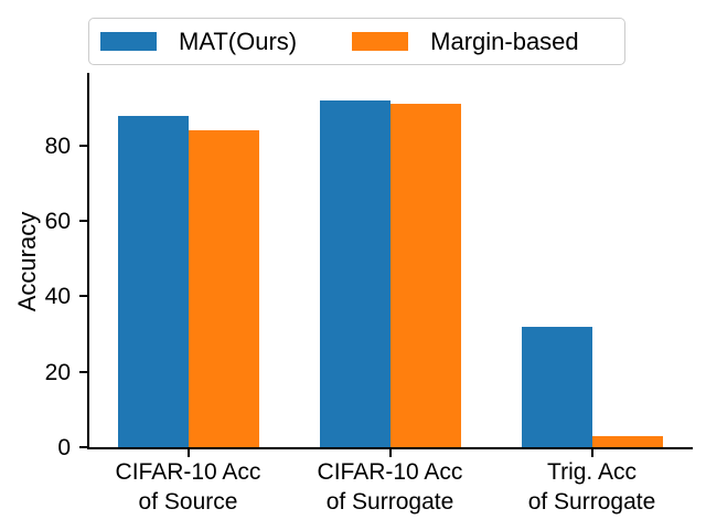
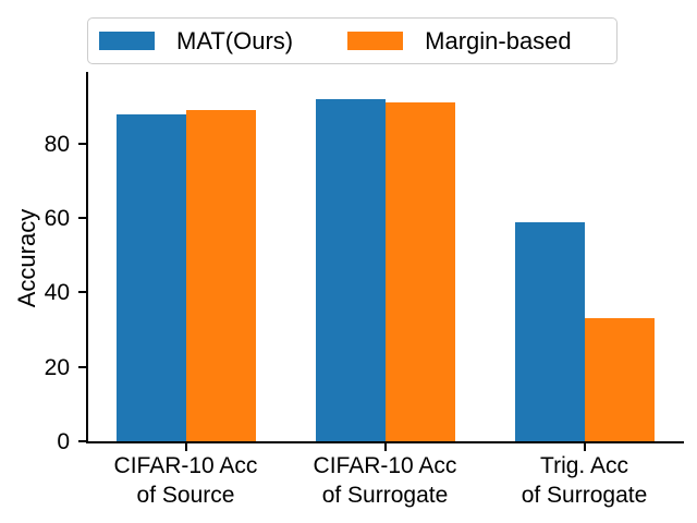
Margin-based/CIFAR-10 Acc of Source: 84 -> 89
MAT(Ours)/Trig. Acc of Surrogate: 32 -> 59
Margin-based/Trig. Acc of Surrogate: 3 -> 33
